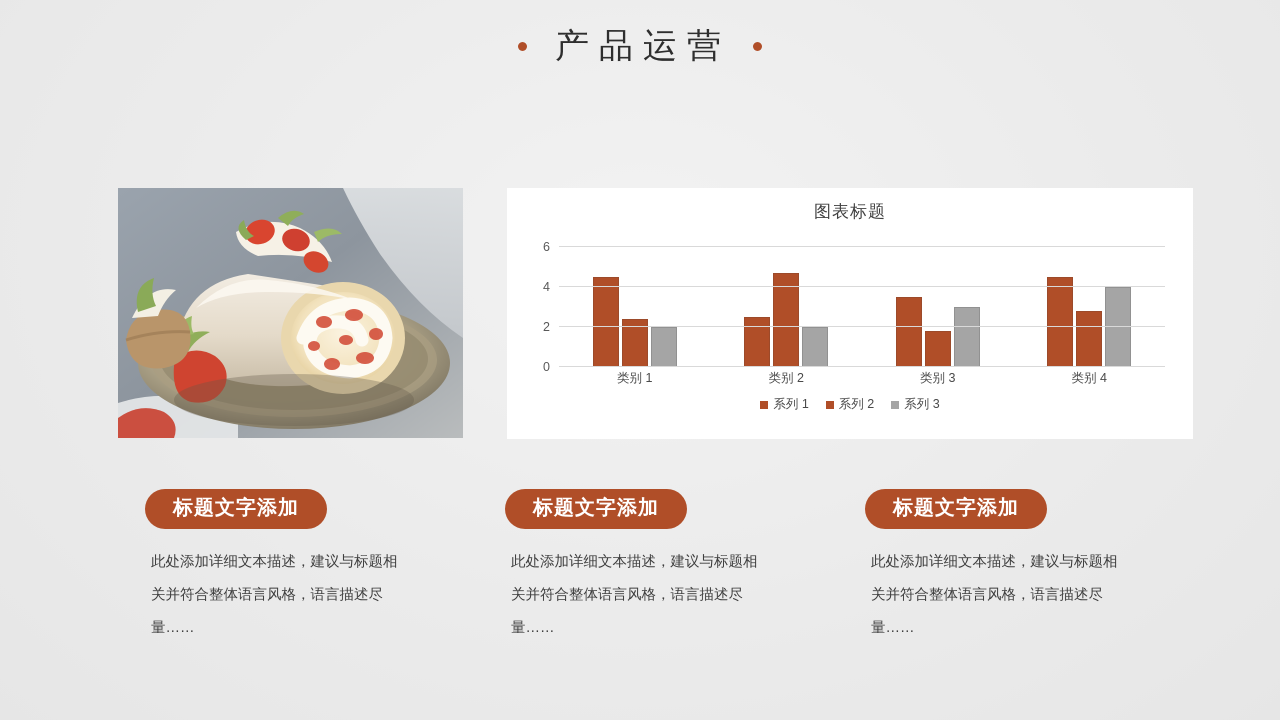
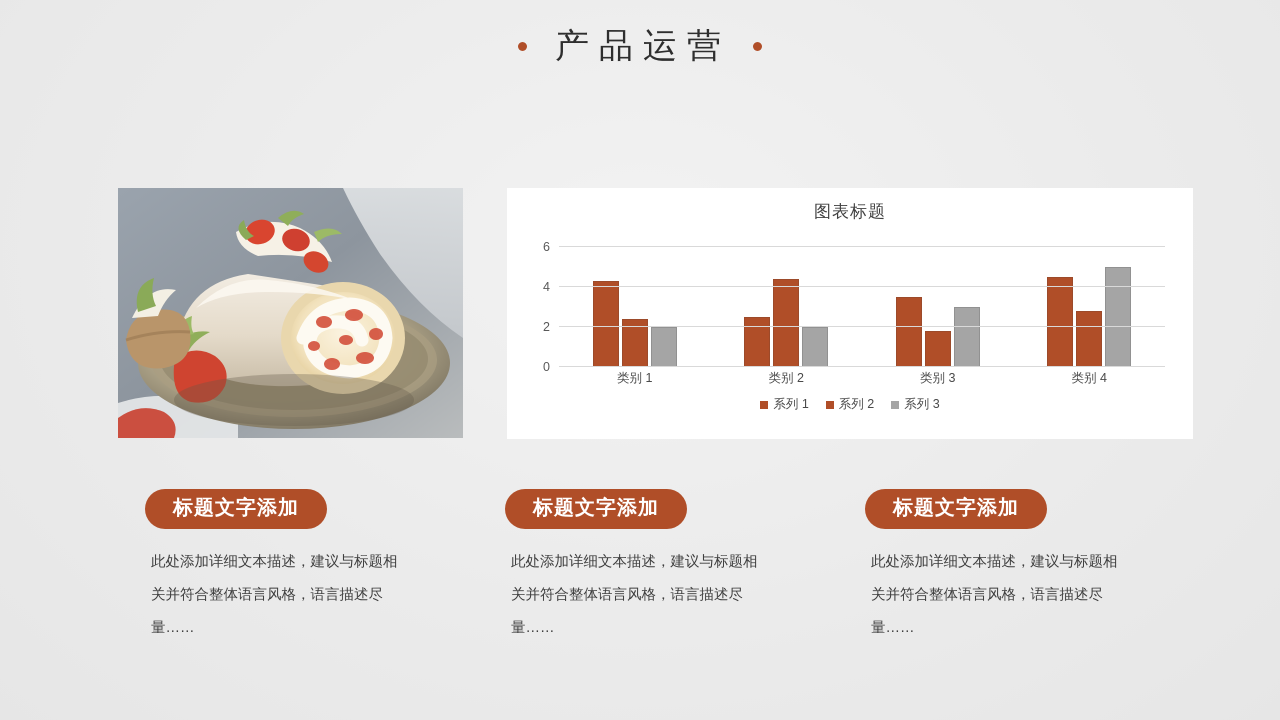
系列 1/类别 1: 4.5 -> 4.3
系列 2/类别 2: 4.7 -> 4.4
系列 3/类别 4: 4 -> 5
